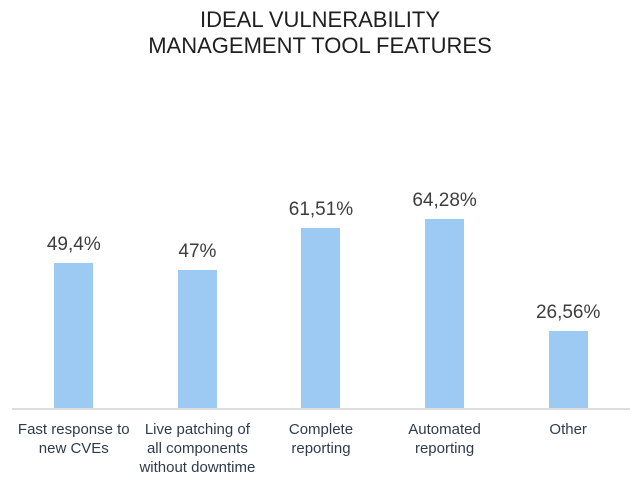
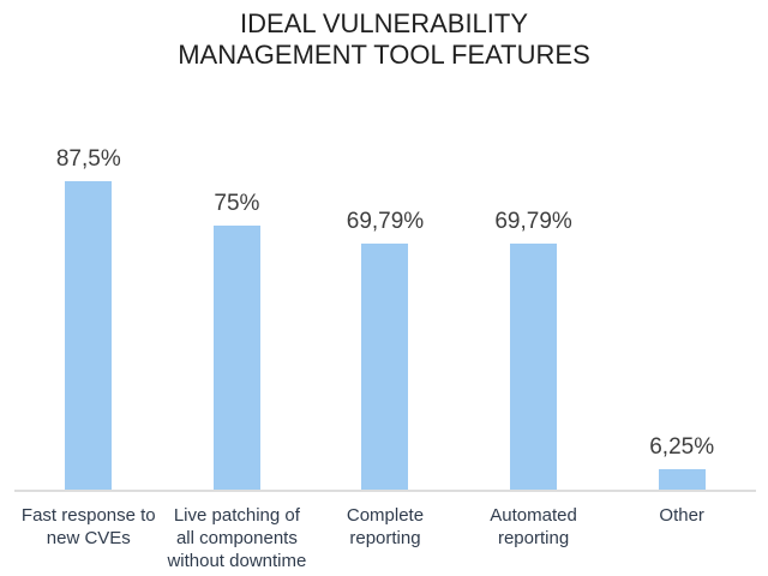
Fast response to new CVEs: 49,4% -> 87,5%
Live patching of all components without downtime: 47% -> 75%
Complete reporting: 61,51% -> 69,79%
Automated reporting: 64,28% -> 69,79%
Other: 26,56% -> 6,25%
